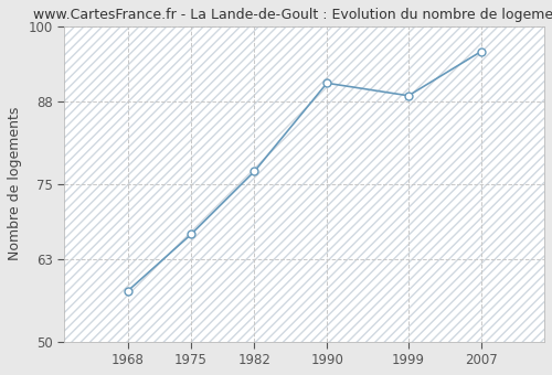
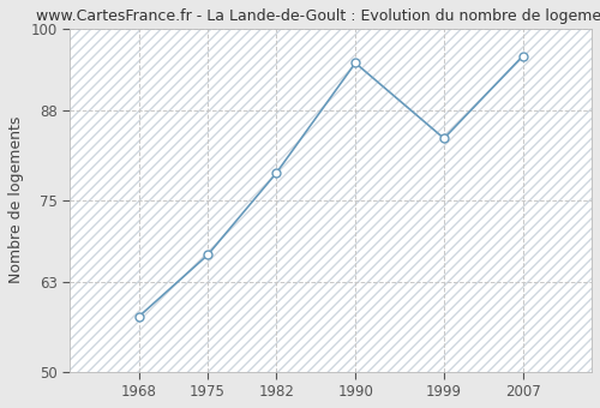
1982: 77 -> 79
1990: 91 -> 95
1999: 89 -> 84
